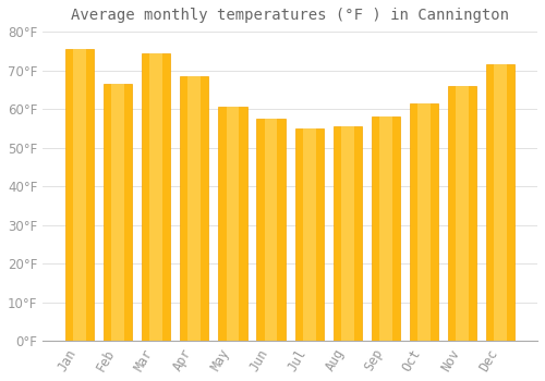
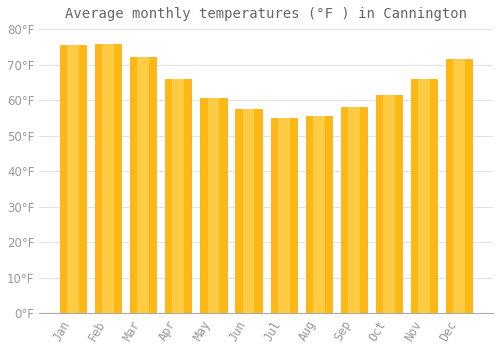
Feb: 66.5°F -> 75.8°F
Mar: 74.5°F -> 72.0°F
Apr: 68.5°F -> 66.0°F
